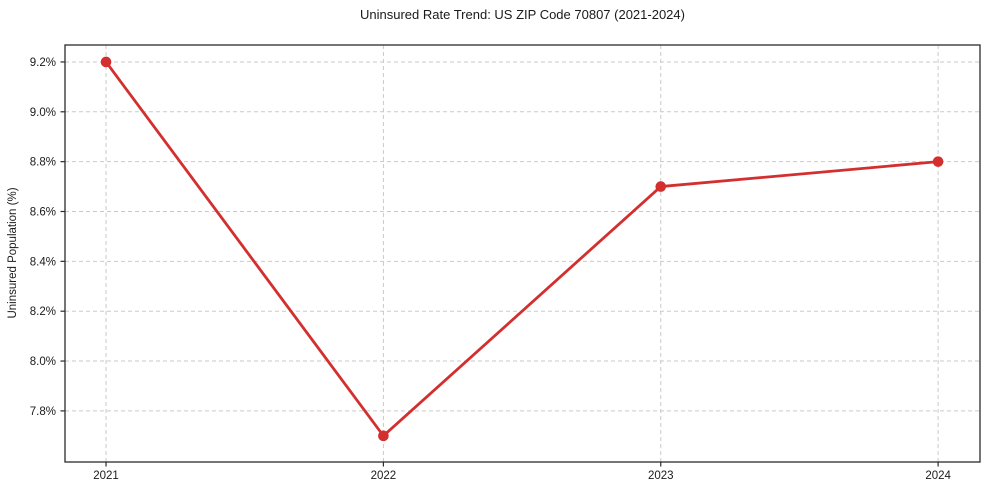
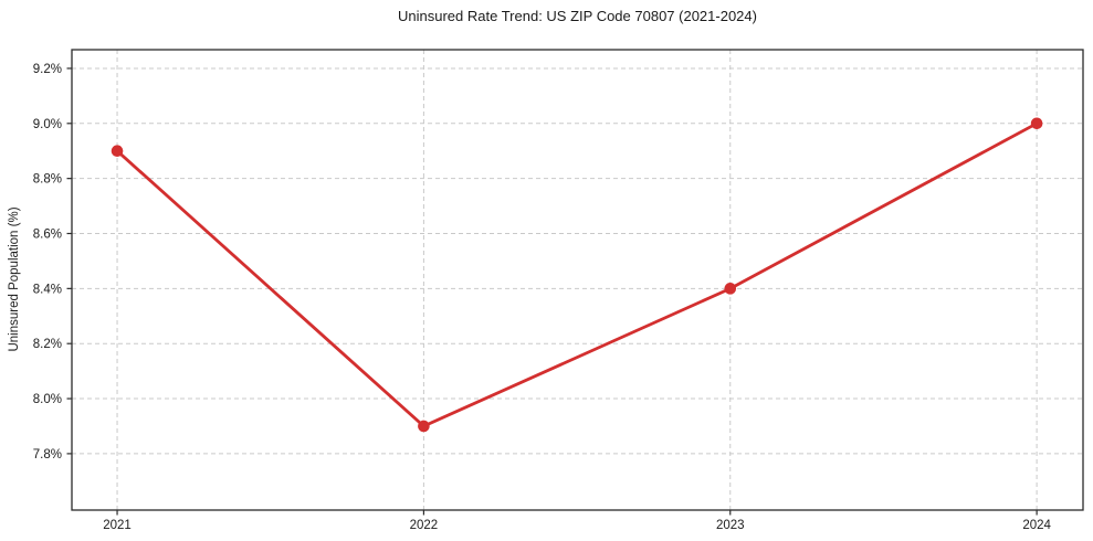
2021: 9.2% -> 8.9%
2022: 7.7% -> 7.9%
2023: 8.7% -> 8.4%
2024: 8.8% -> 9.0%
